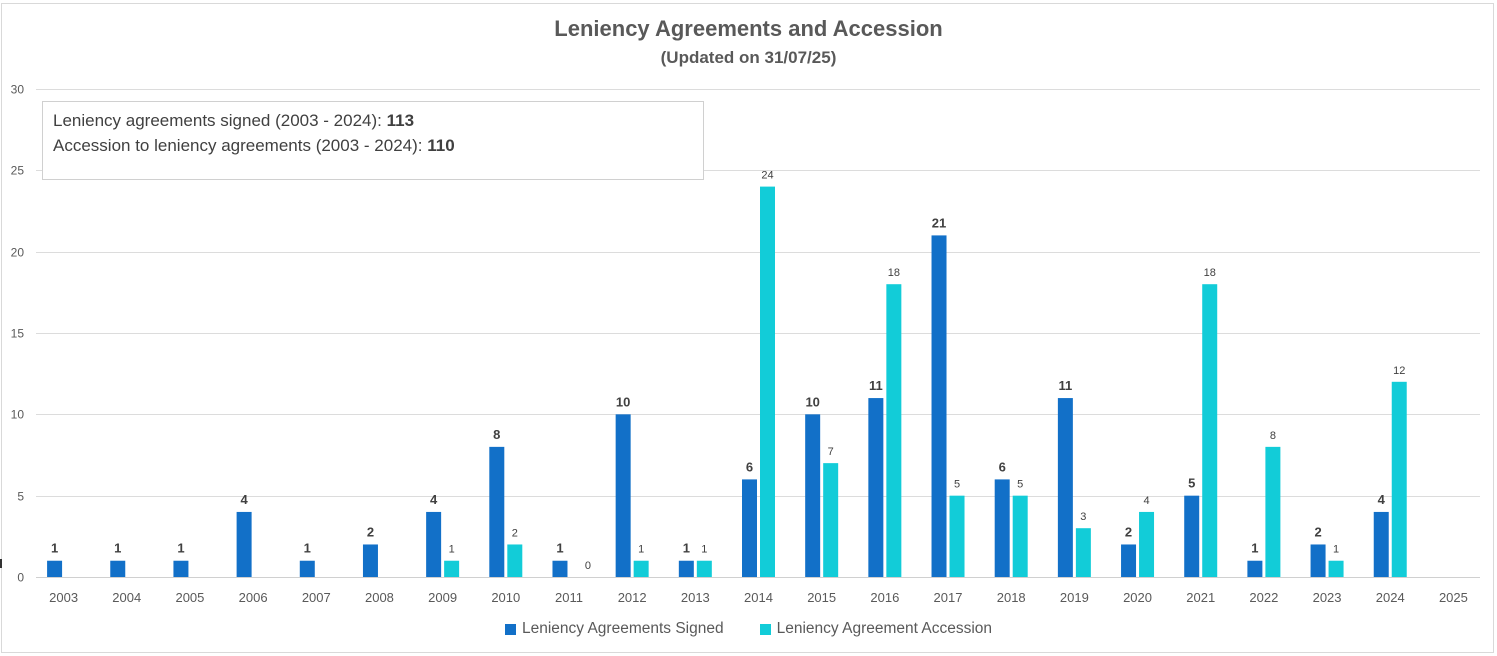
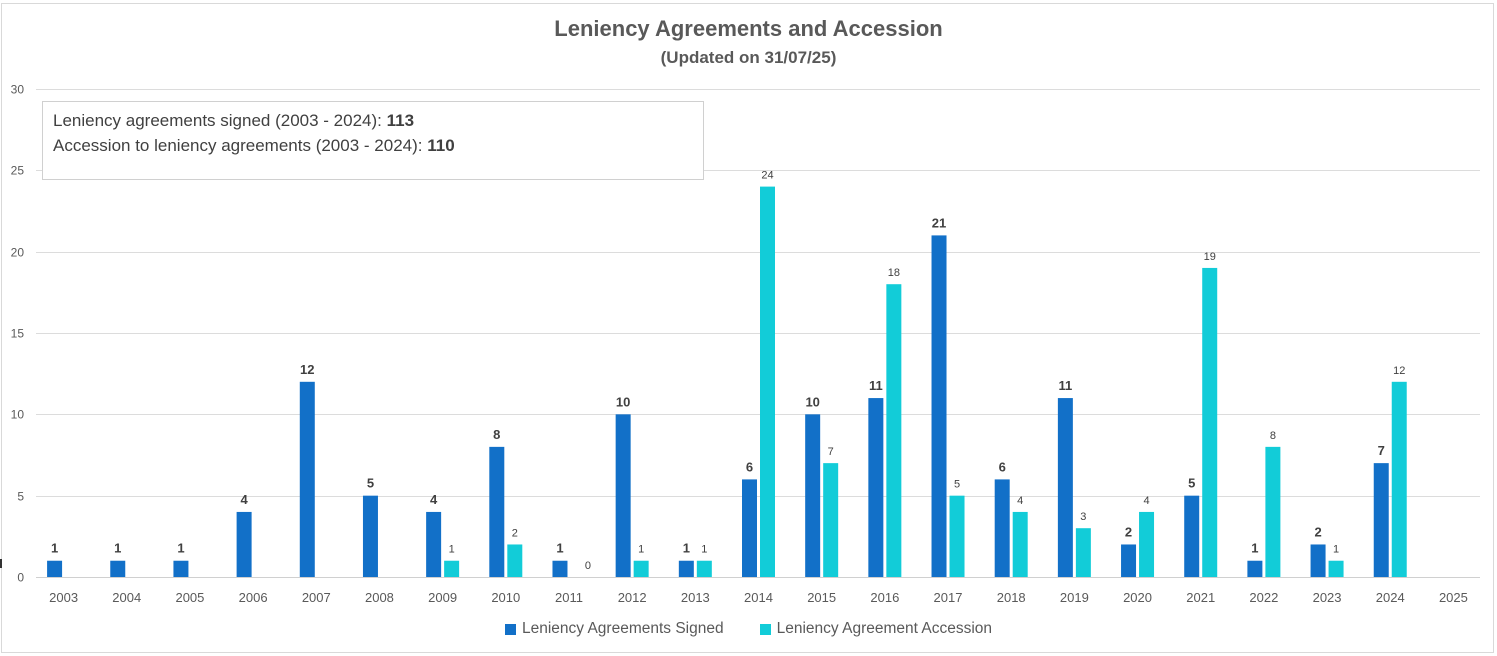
Leniency Agreements Signed/2007: 1 -> 12
Leniency Agreements Signed/2008: 2 -> 5
Leniency Agreement Accession/2018: 5 -> 4
Leniency Agreement Accession/2021: 18 -> 19
Leniency Agreements Signed/2024: 4 -> 7
